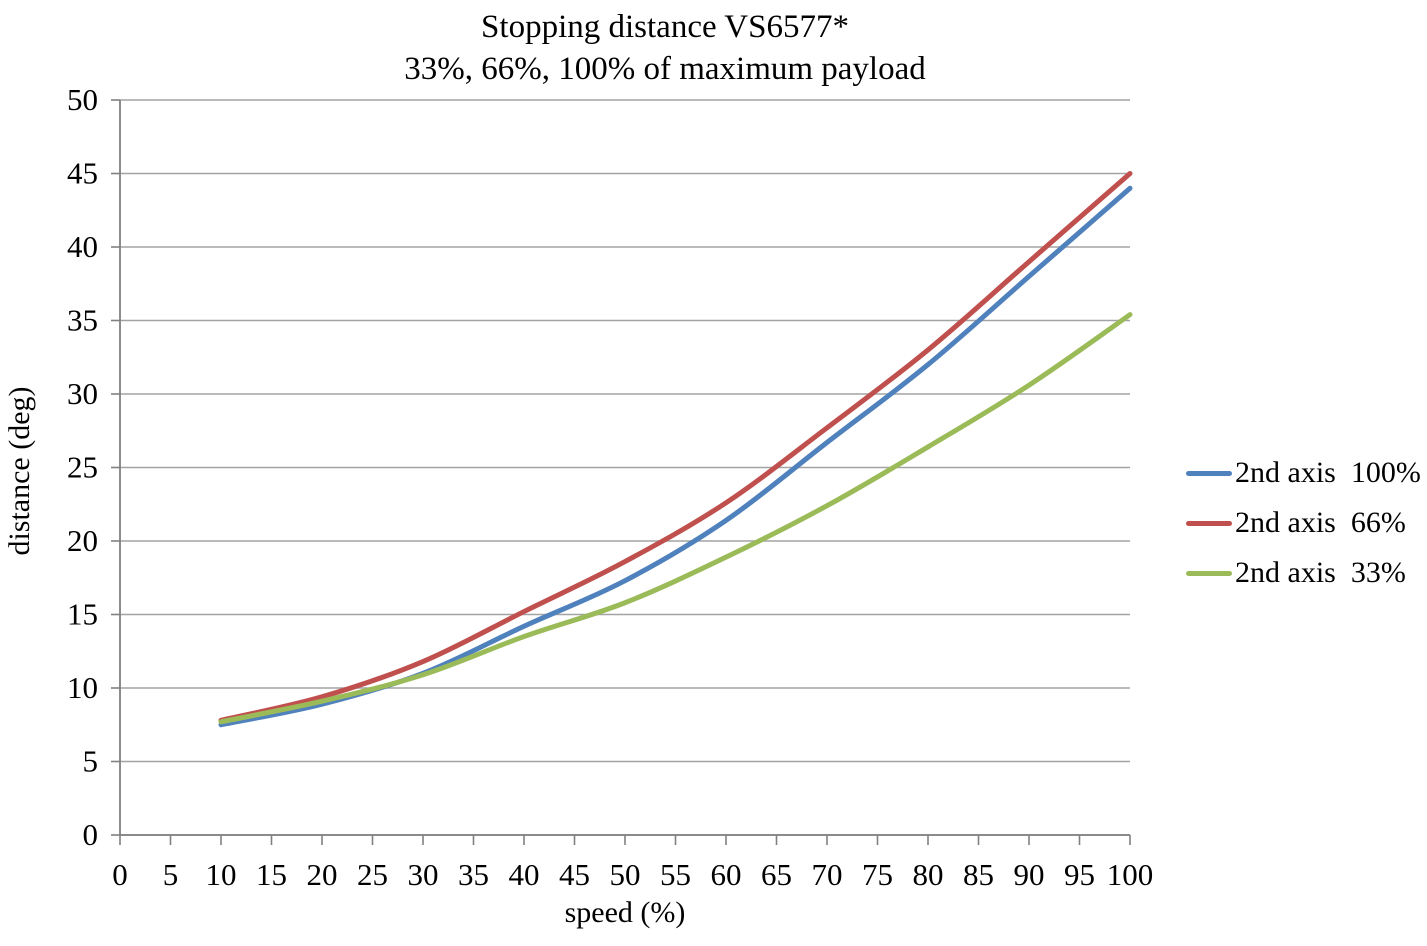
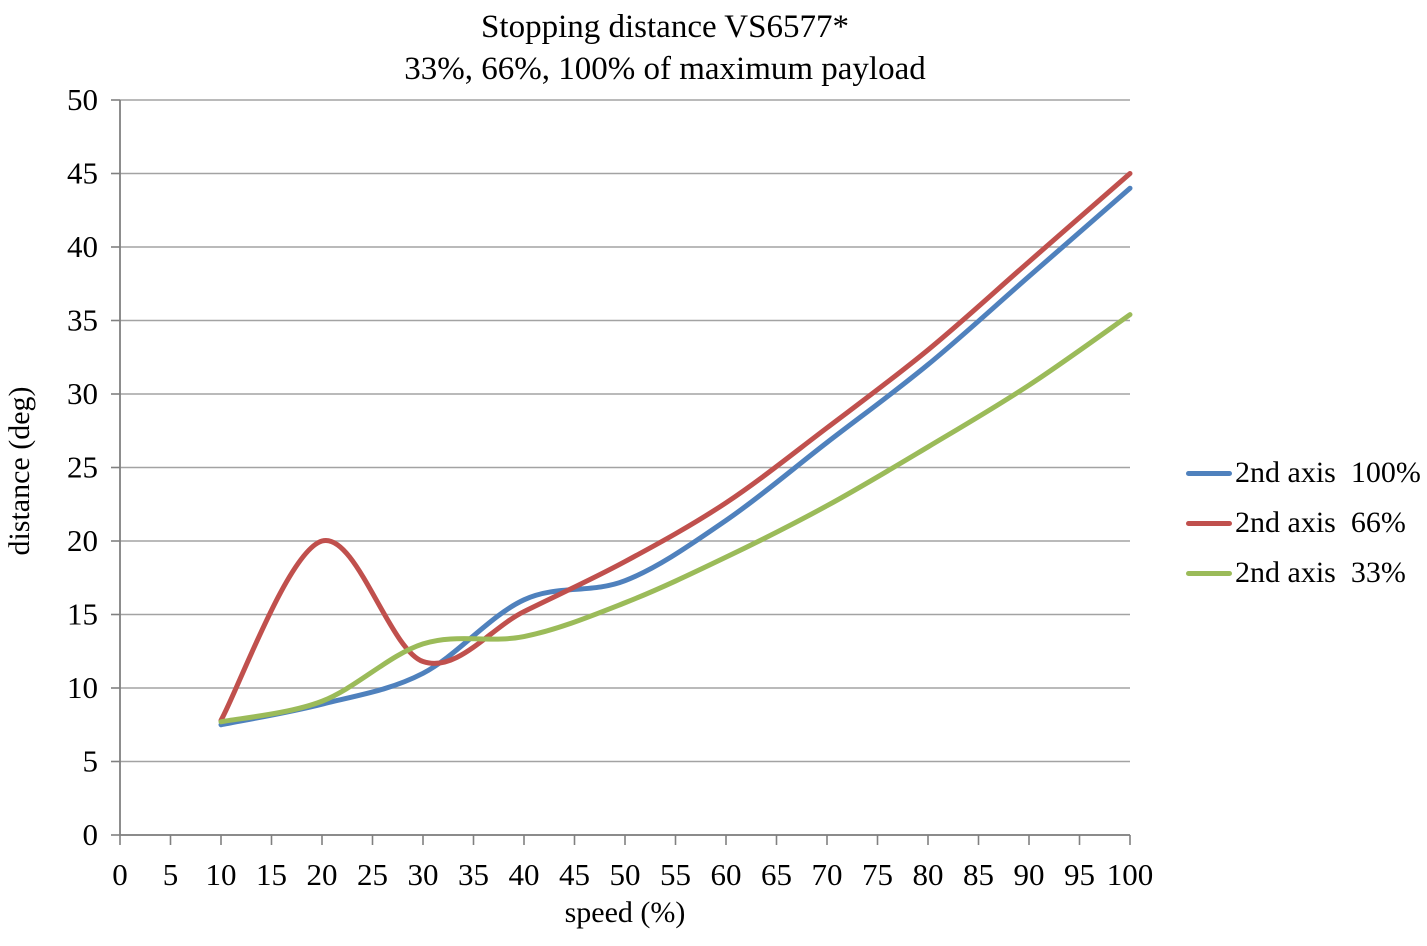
2nd axis 66%/20: 9 -> 20
2nd axis 33%/30: 11 -> 13
2nd axis 100%/40: 14 -> 16
